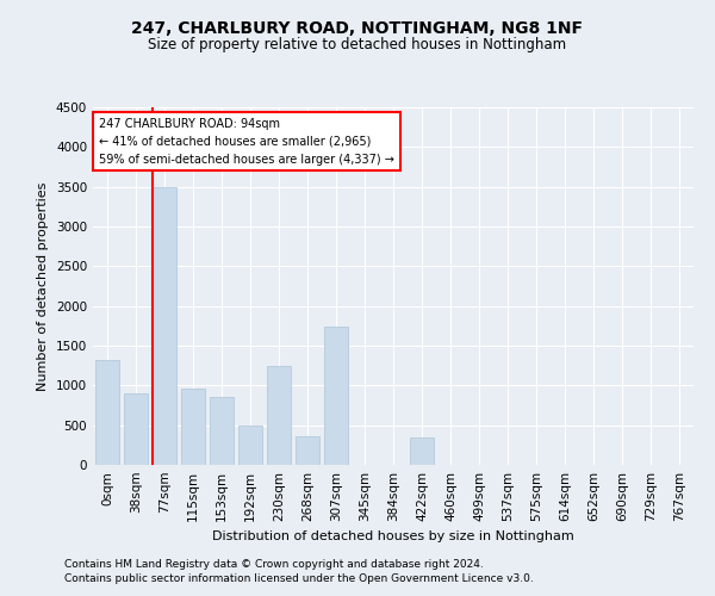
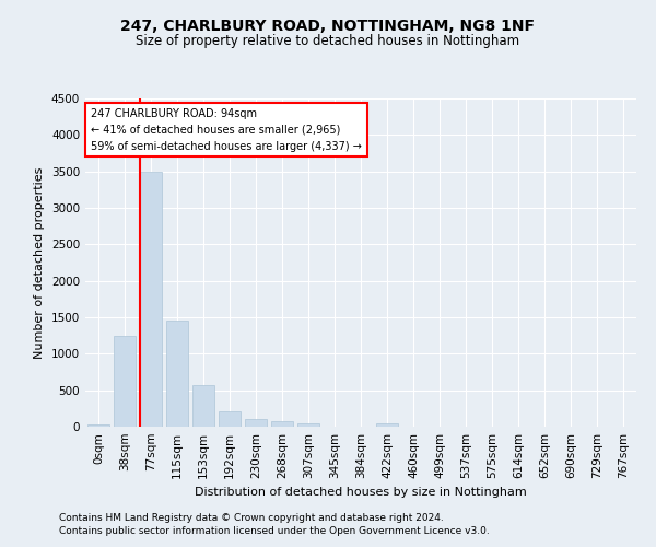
0sqm: 1320 -> 20
38sqm: 900 -> 1250
115sqm: 960 -> 1450
153sqm: 860 -> 570
192sqm: 500 -> 220
230sqm: 1240 -> 110
268sqm: 360 -> 80
307sqm: 1740 -> 40
422sqm: 340 -> 40
